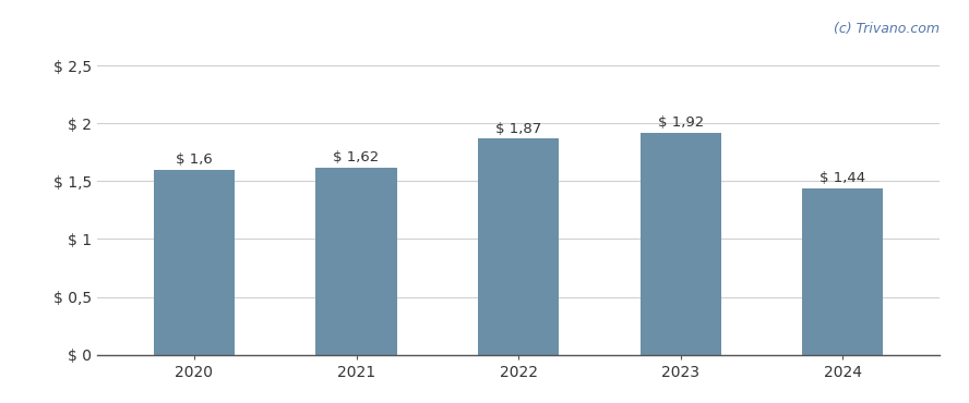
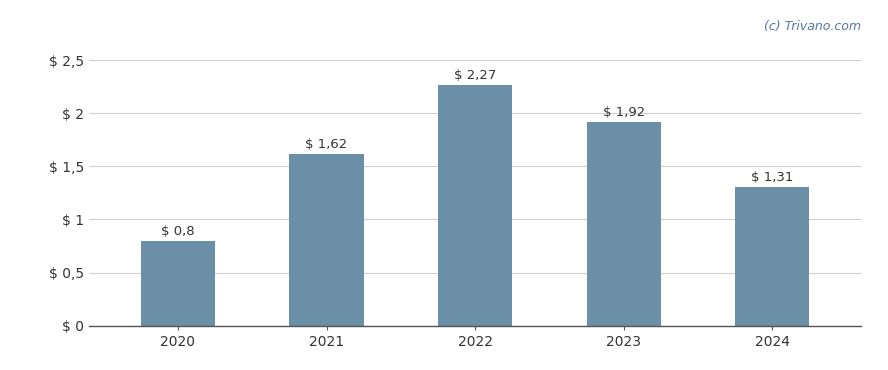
2020: 1,6 -> 0,8
2022: 1,87 -> 2,27
2024: 1,44 -> 1,31
